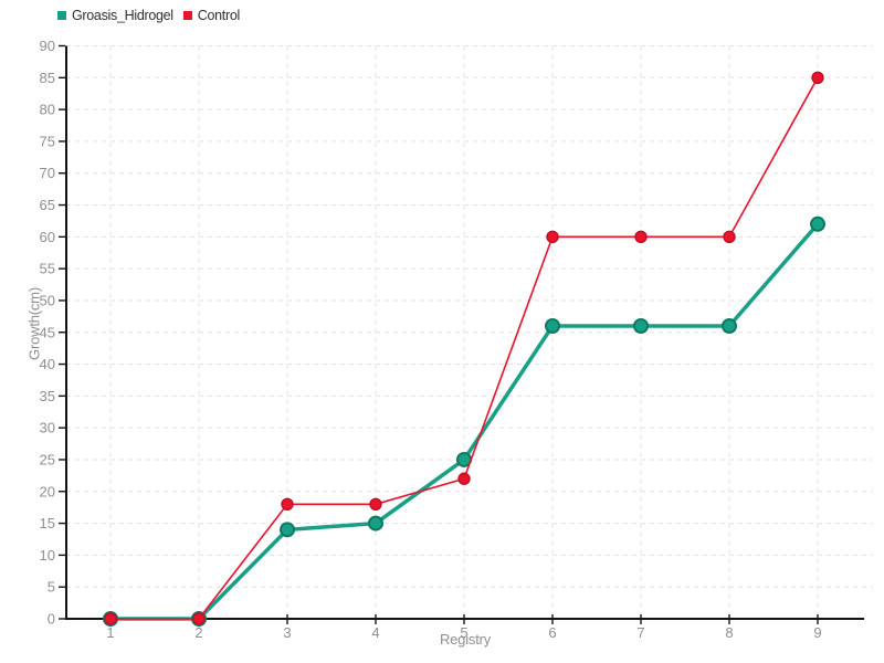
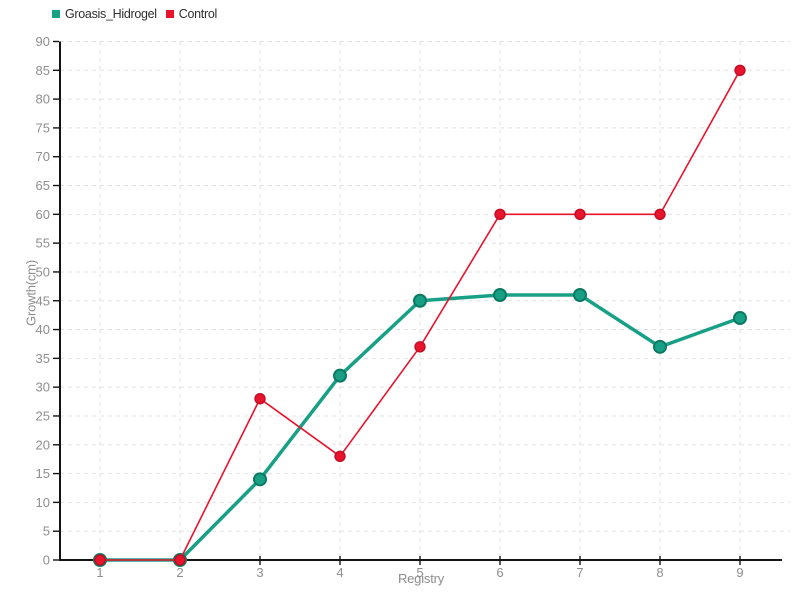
Control/3: 18 -> 28
Groasis_Hidrogel/4: 15 -> 32
Groasis_Hidrogel/5: 25 -> 45
Control/5: 22 -> 37
Groasis_Hidrogel/8: 46 -> 37
Groasis_Hidrogel/9: 62 -> 42
